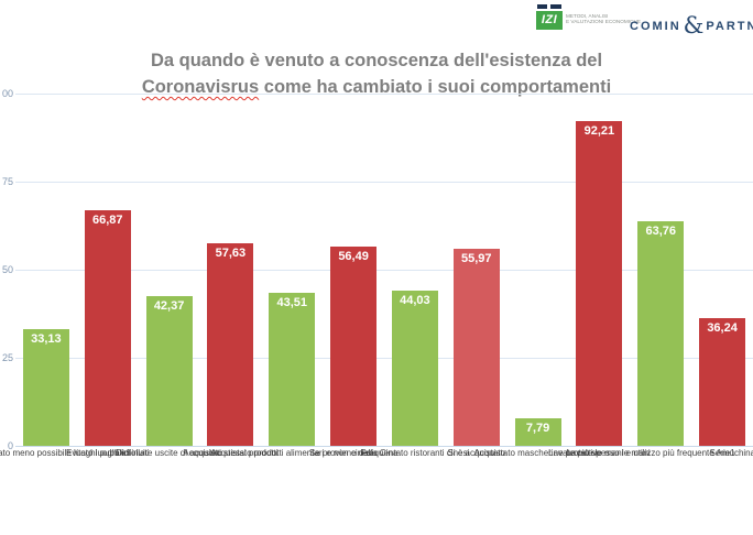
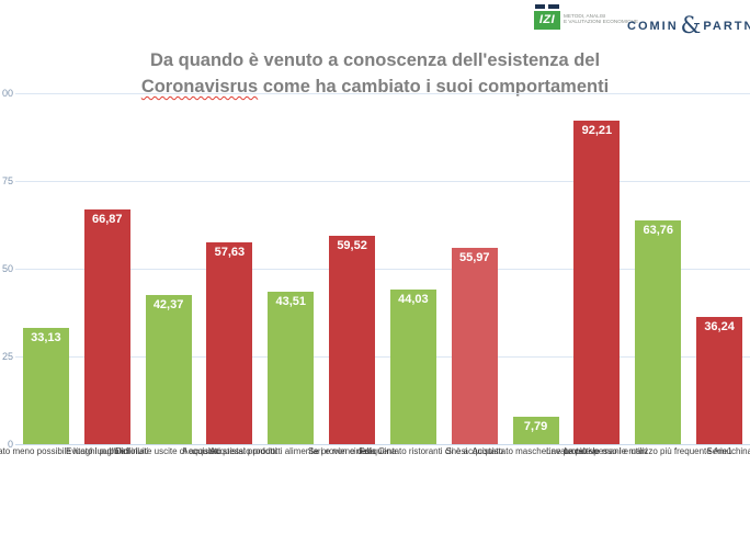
Se proviene dalla Cina: 56,49 -> 59,52
